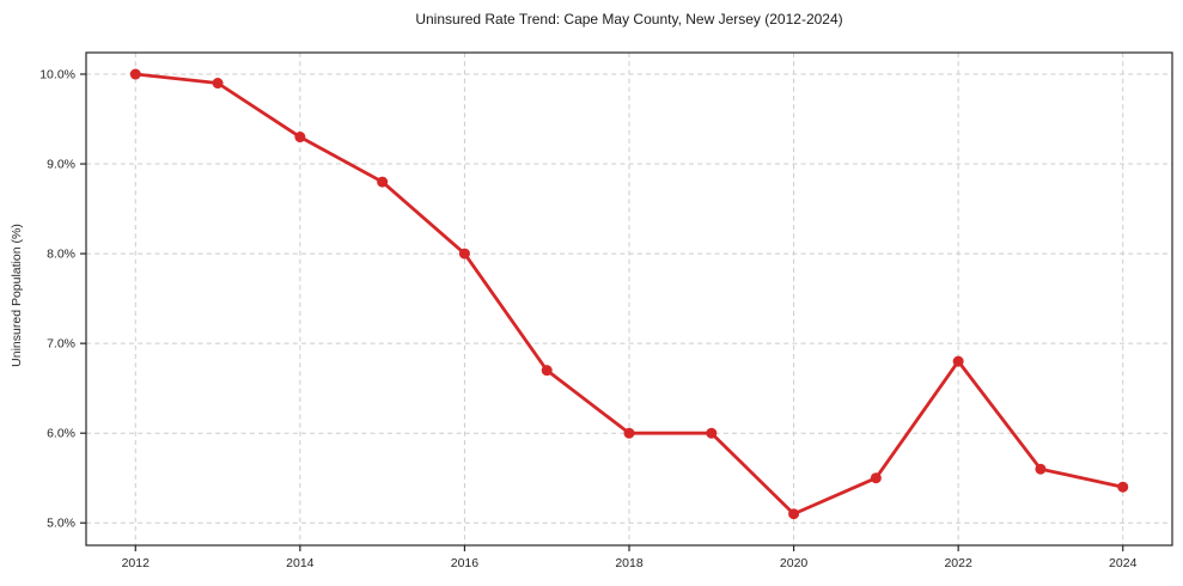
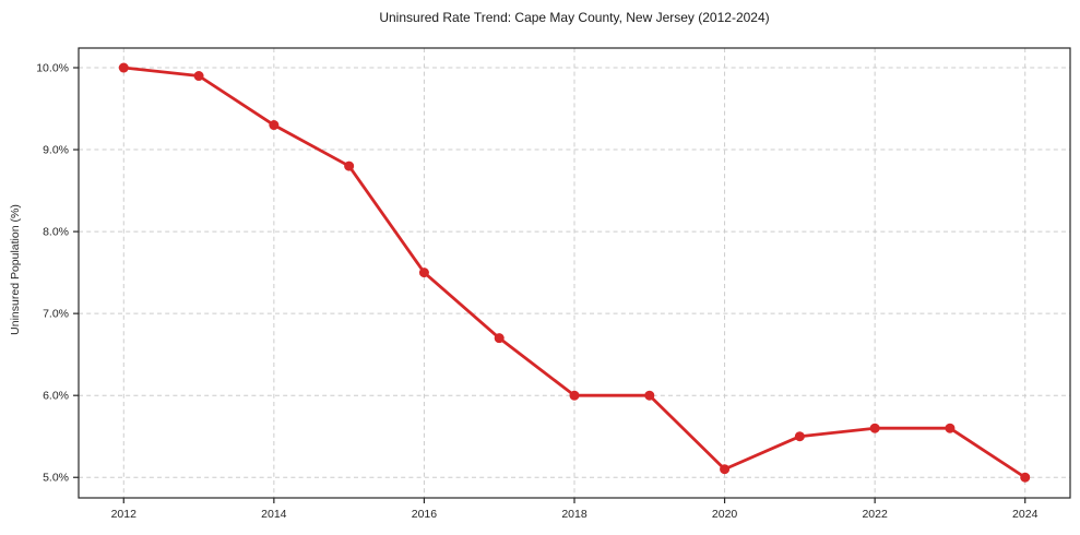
2016: 8.0% -> 7.5%
2022: 6.8% -> 5.6%
2024: 5.4% -> 5.0%
